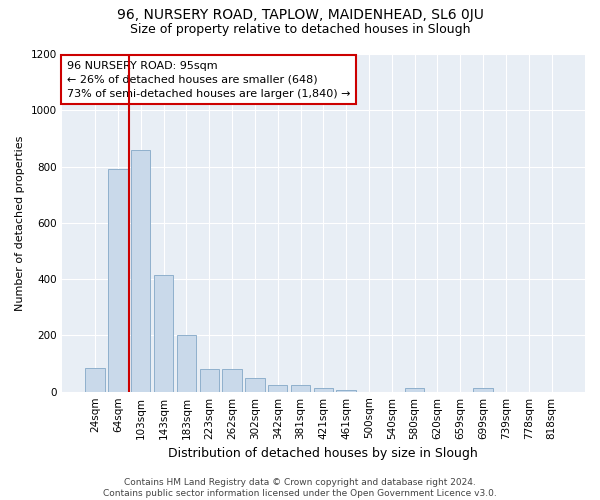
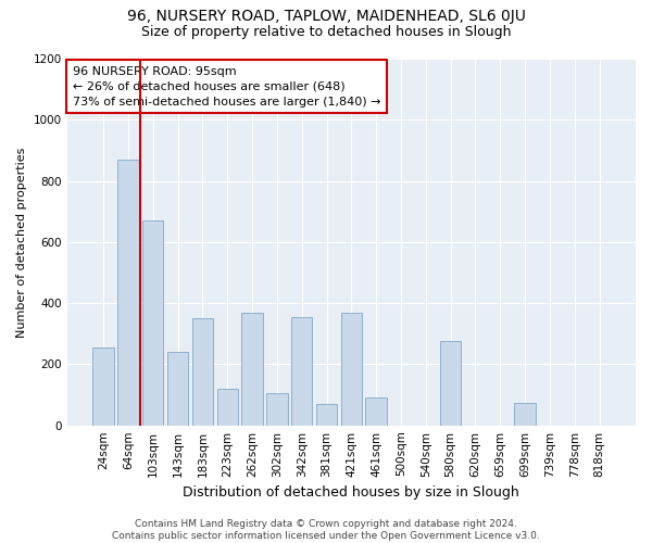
24sqm: 85 -> 255
64sqm: 790 -> 870
103sqm: 860 -> 670
143sqm: 415 -> 240
183sqm: 200 -> 350
223sqm: 80 -> 120
262sqm: 80 -> 370
302sqm: 48 -> 105
342sqm: 25 -> 355
381sqm: 25 -> 70
421sqm: 12 -> 370
461sqm: 5 -> 90
580sqm: 14 -> 275
699sqm: 14 -> 75
